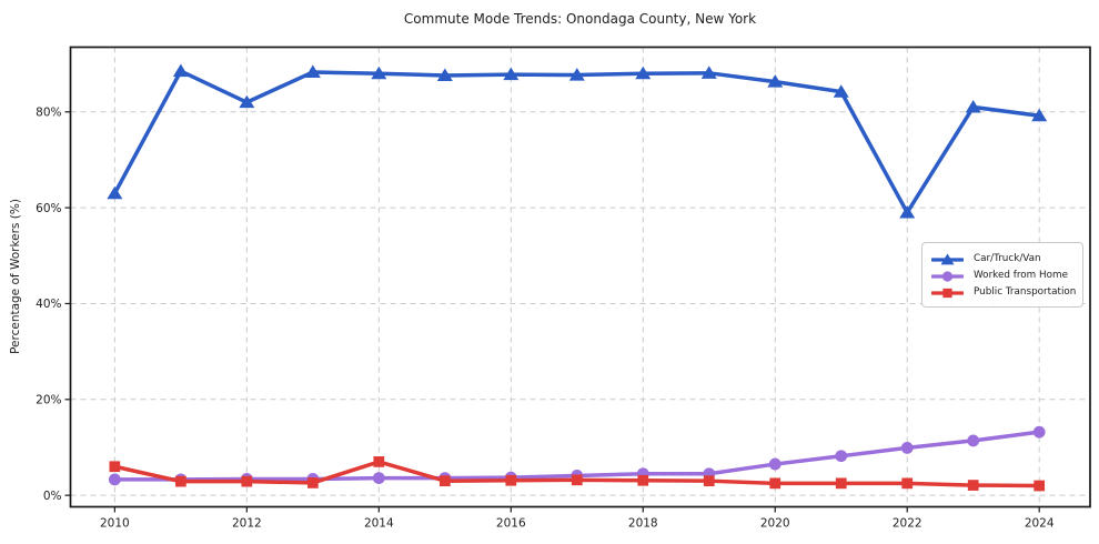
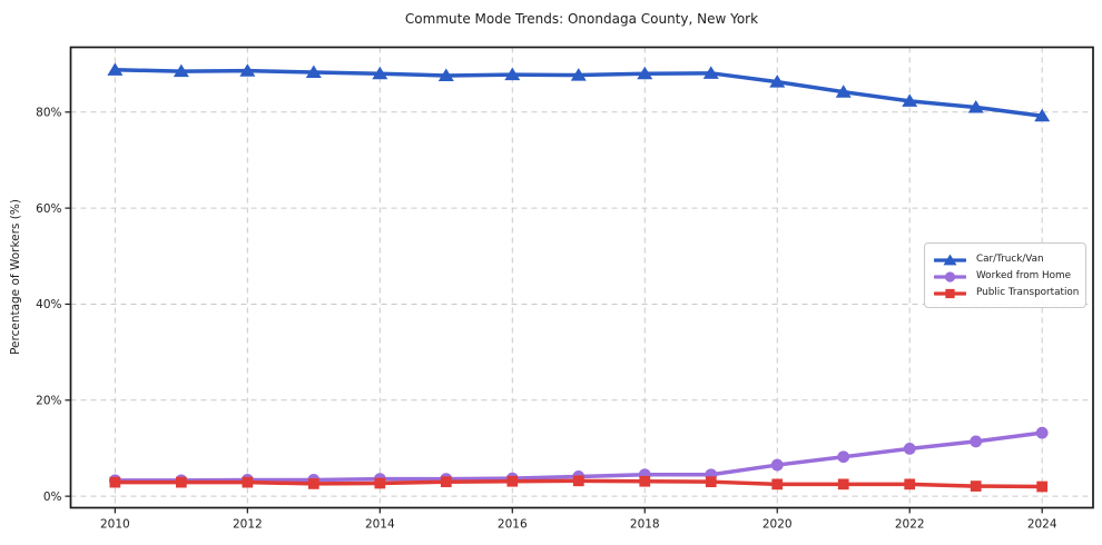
Car/Truck/Van/2010: 63% -> 89%
Public Transportation/2010: 6% -> 3%
Car/Truck/Van/2012: 82% -> 89%
Public Transportation/2014: 7% -> 3%
Car/Truck/Van/2022: 59% -> 82%
